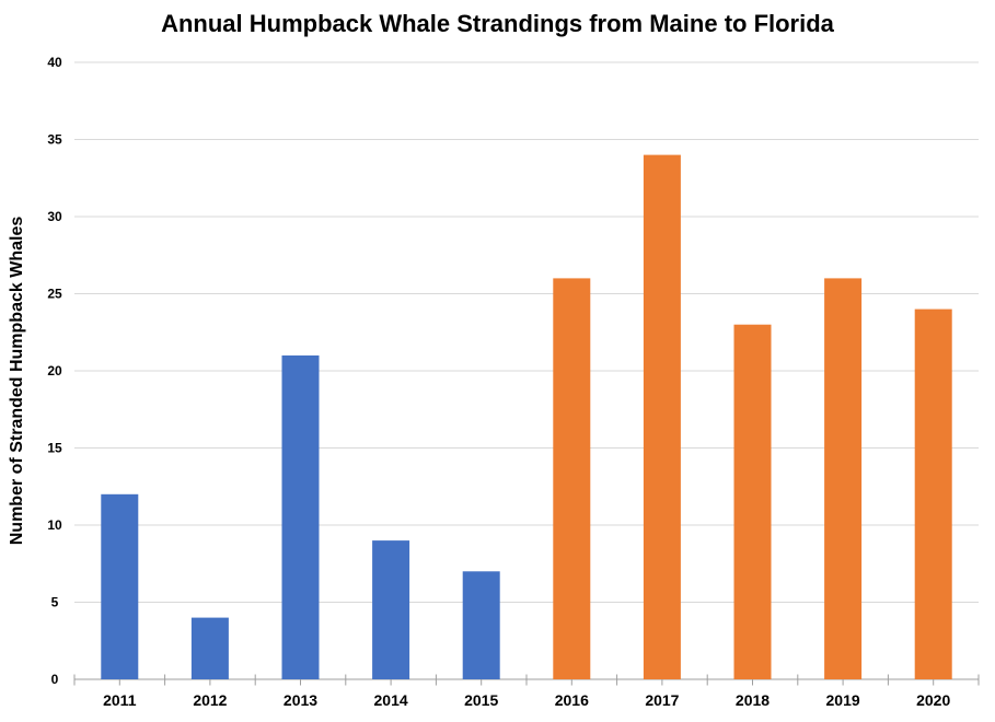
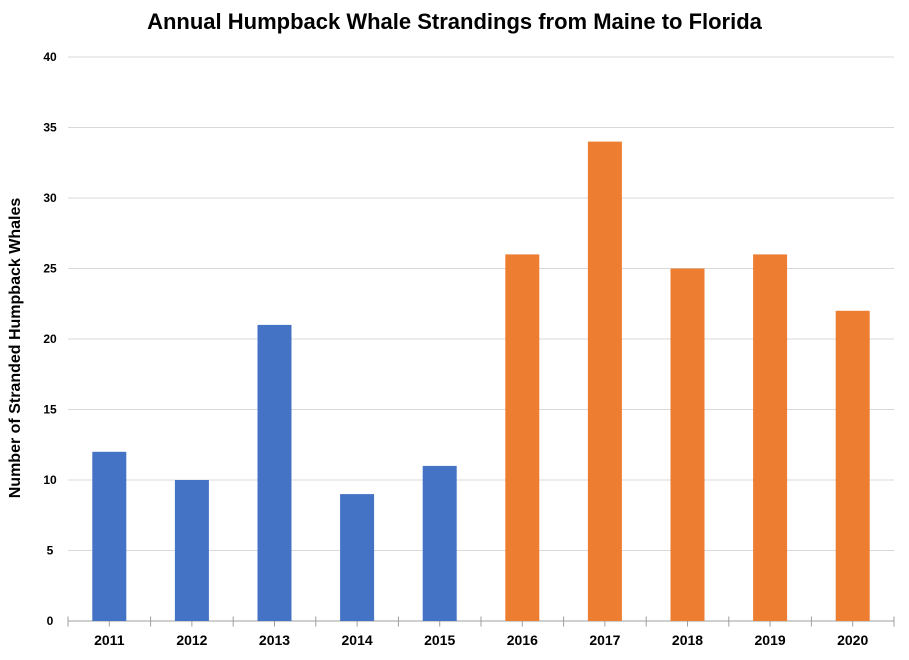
2012: 4 -> 10
2015: 7 -> 11
2018: 23 -> 25
2020: 24 -> 22
